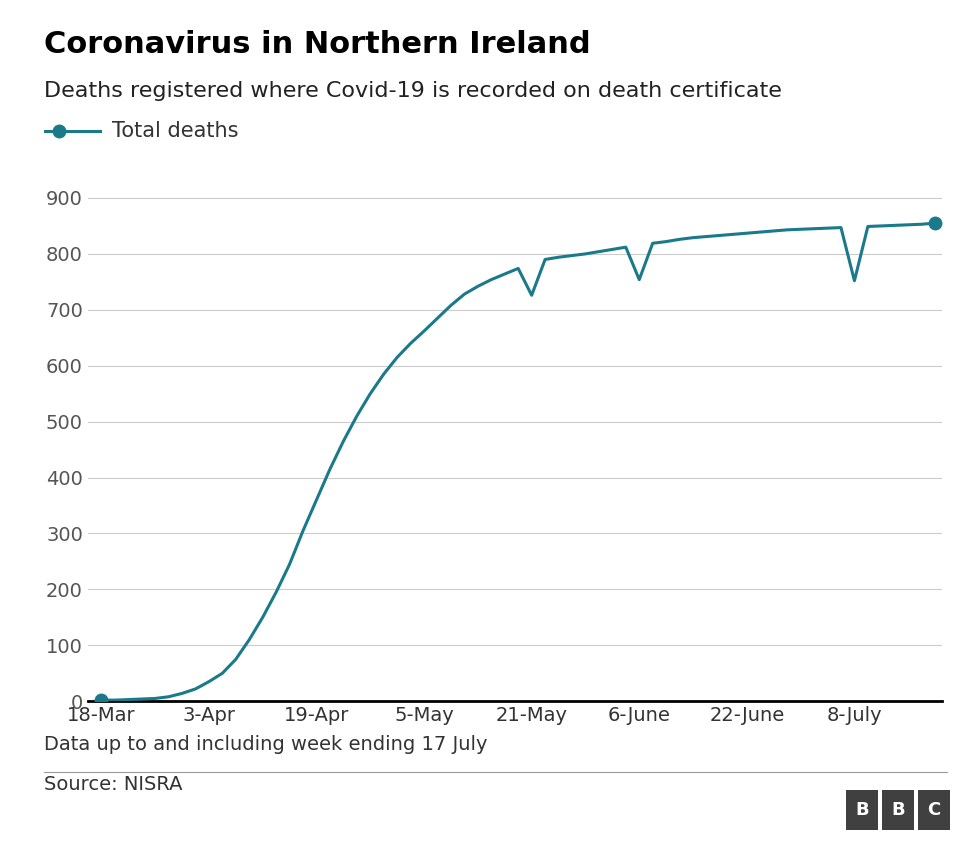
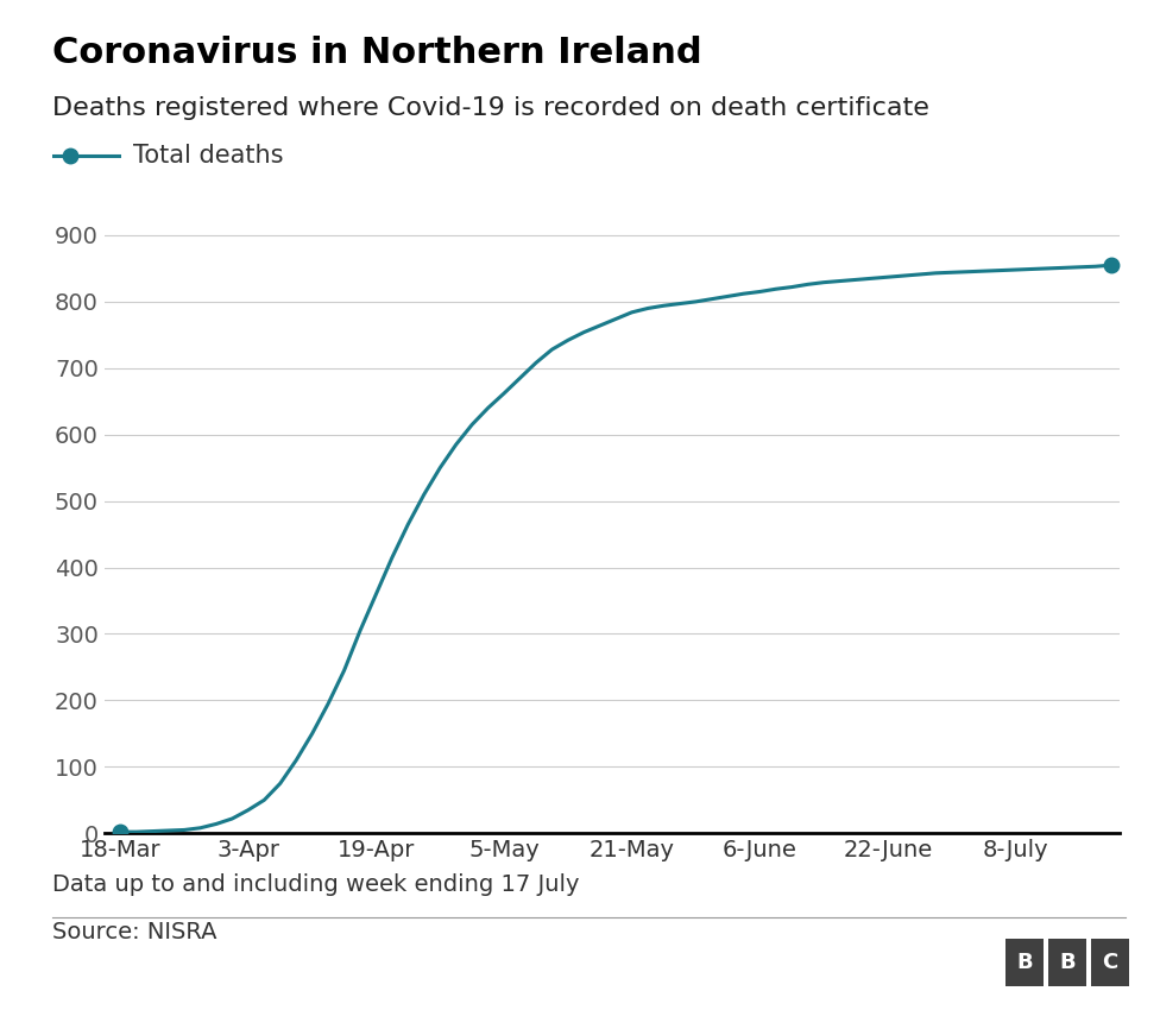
21-May: 726 -> 784
6-June: 754 -> 815
8-July: 752 -> 848
